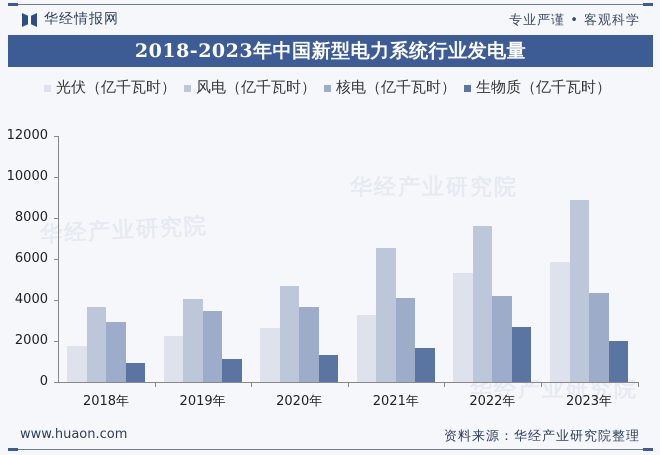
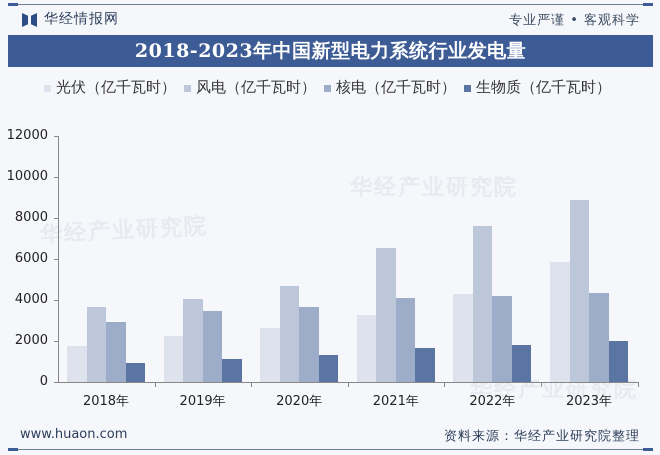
光伏（亿千瓦时）/2022年: 5300 -> 4300
生物质（亿千瓦时）/2022年: 2700 -> 1800
